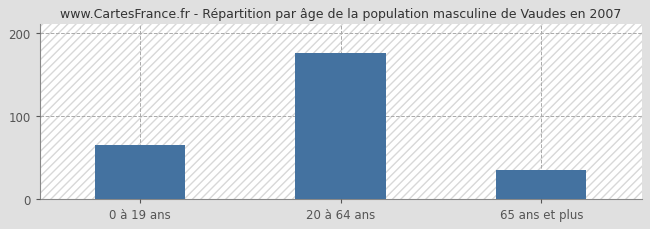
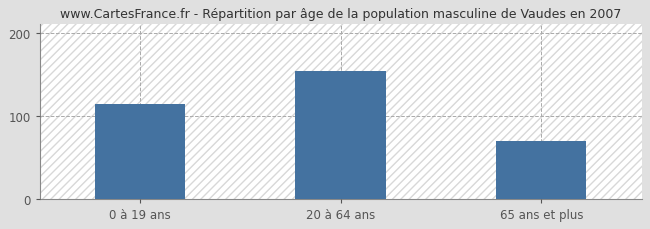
0 à 19 ans: 65 -> 114
20 à 64 ans: 175 -> 154
65 ans et plus: 35 -> 70
